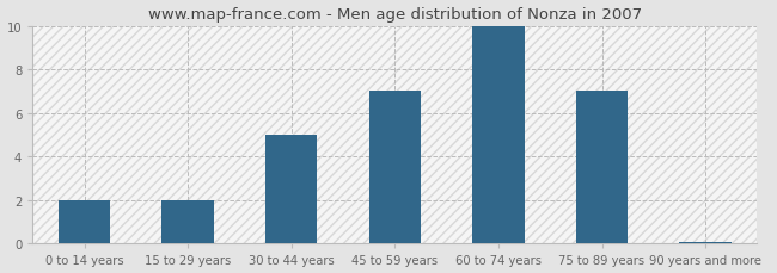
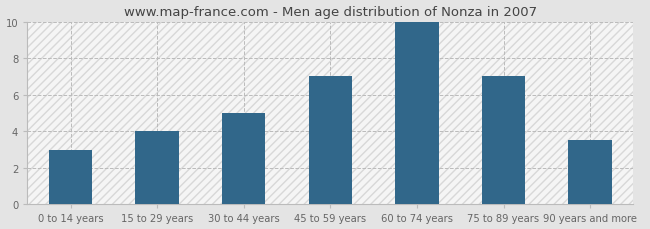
0 to 14 years: 2.0 -> 3.0
15 to 29 years: 2.0 -> 4.0
90 years and more: 0.1 -> 3.5
